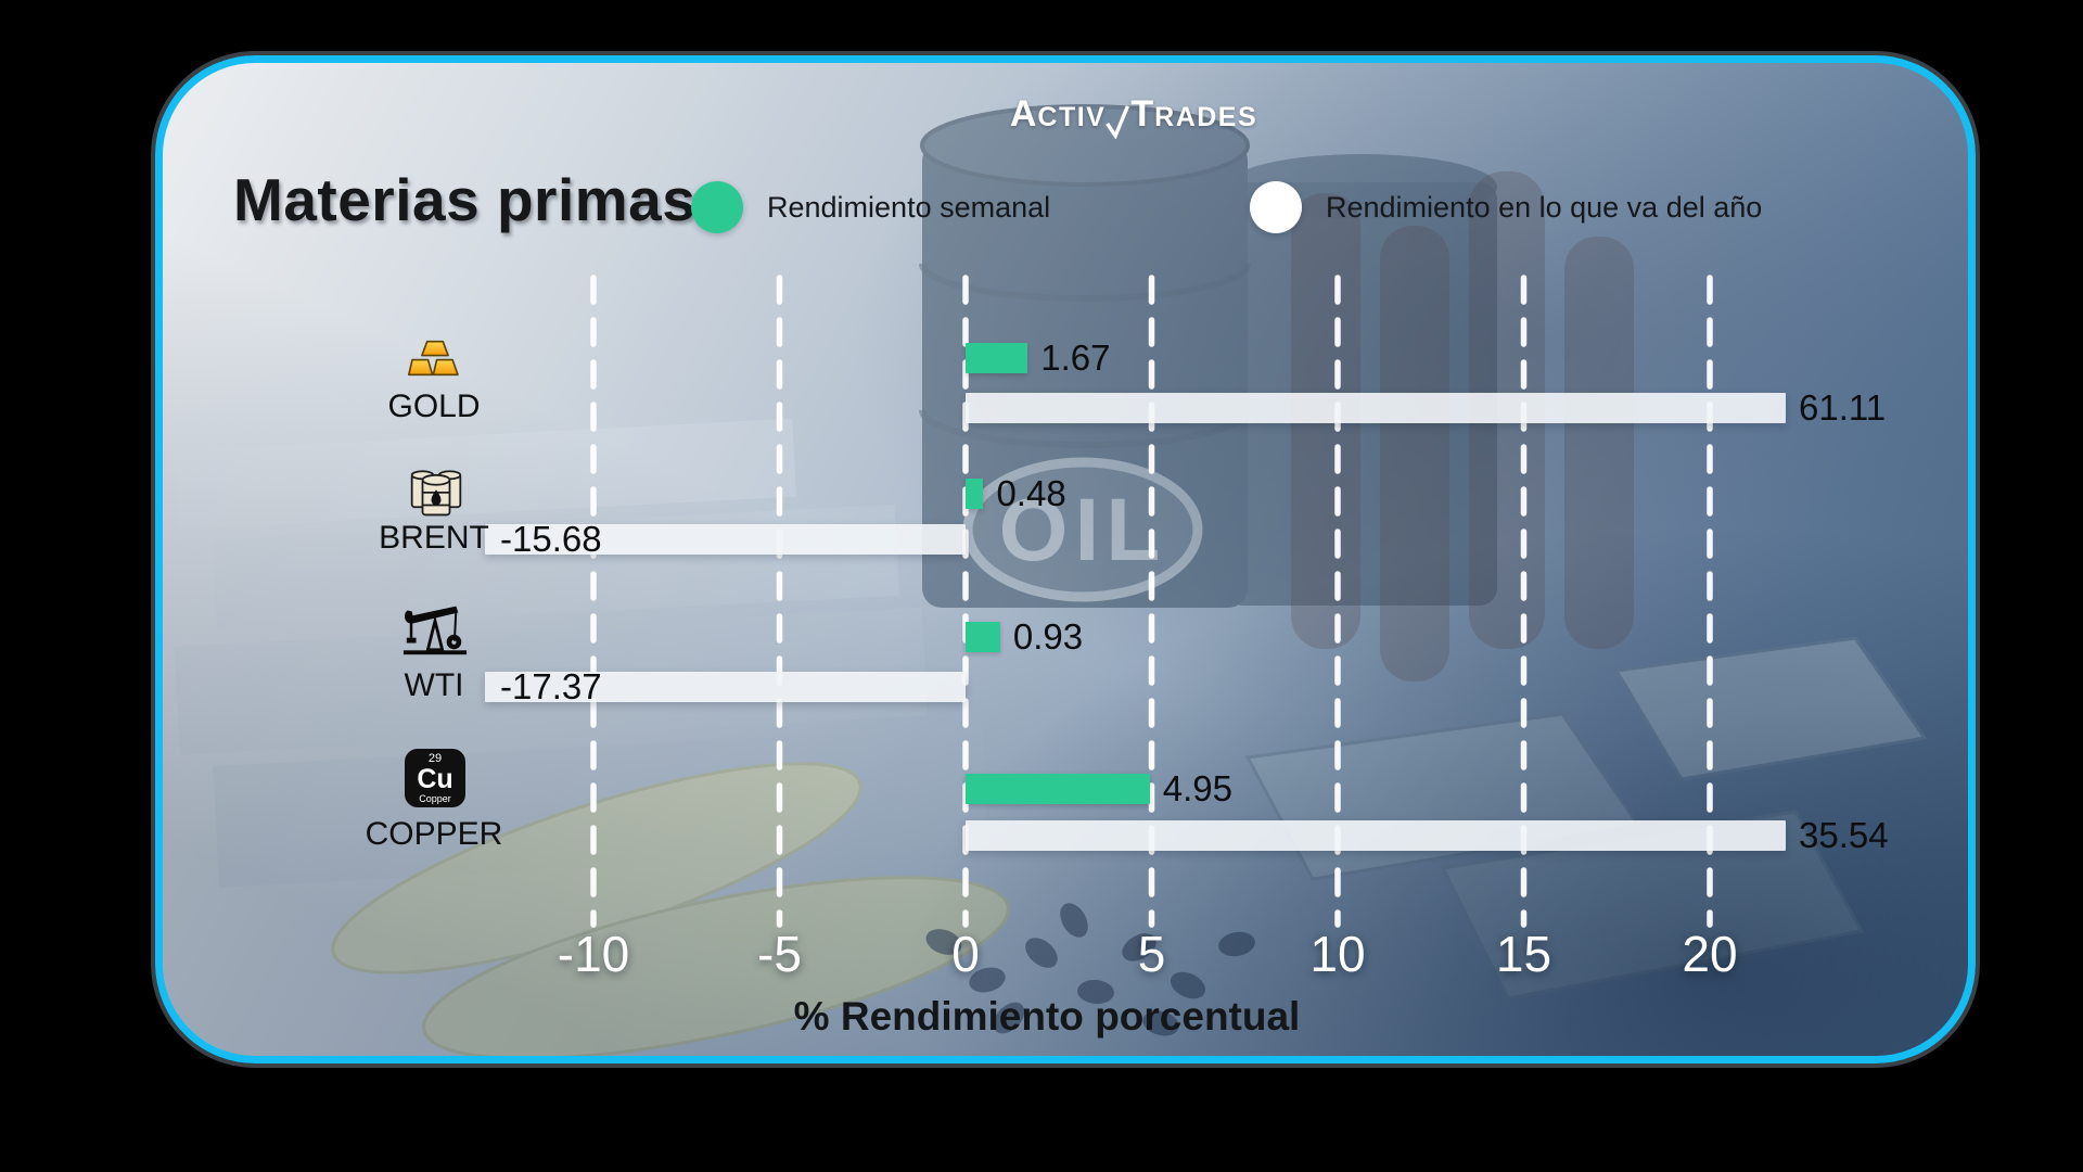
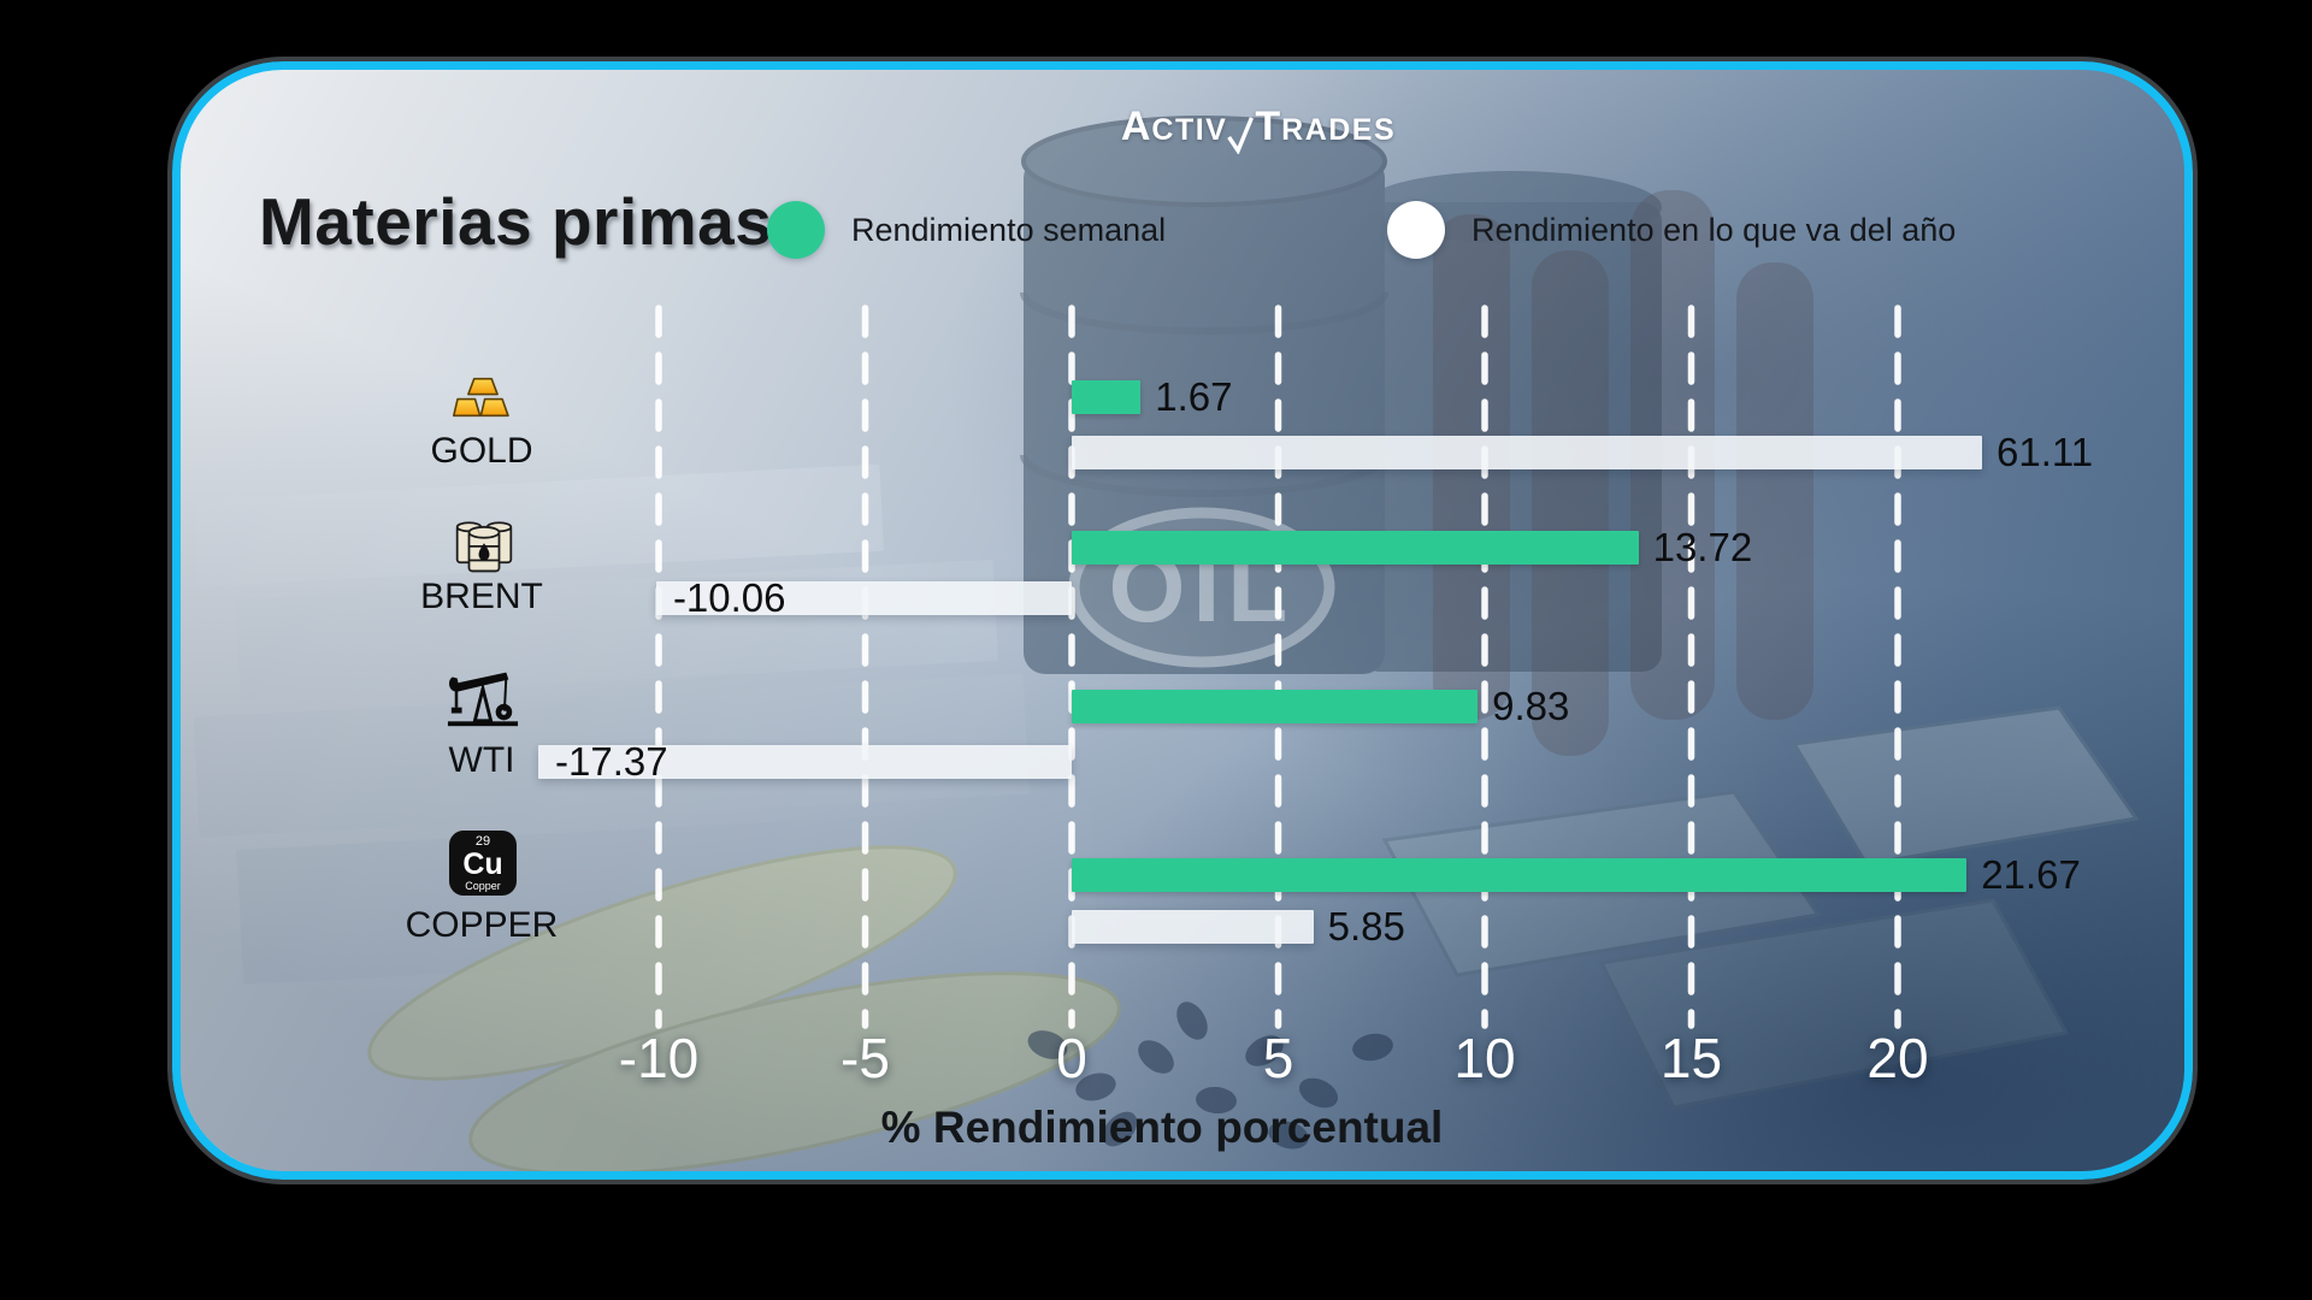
Rendimiento semanal/BRENT: 0.48 -> 13.72
Rendimiento en lo que va del año/BRENT: -15.68 -> -10.06
Rendimiento semanal/WTI: 0.93 -> 9.83
Rendimiento semanal/COPPER: 4.95 -> 21.67
Rendimiento en lo que va del año/COPPER: 35.54 -> 5.85
